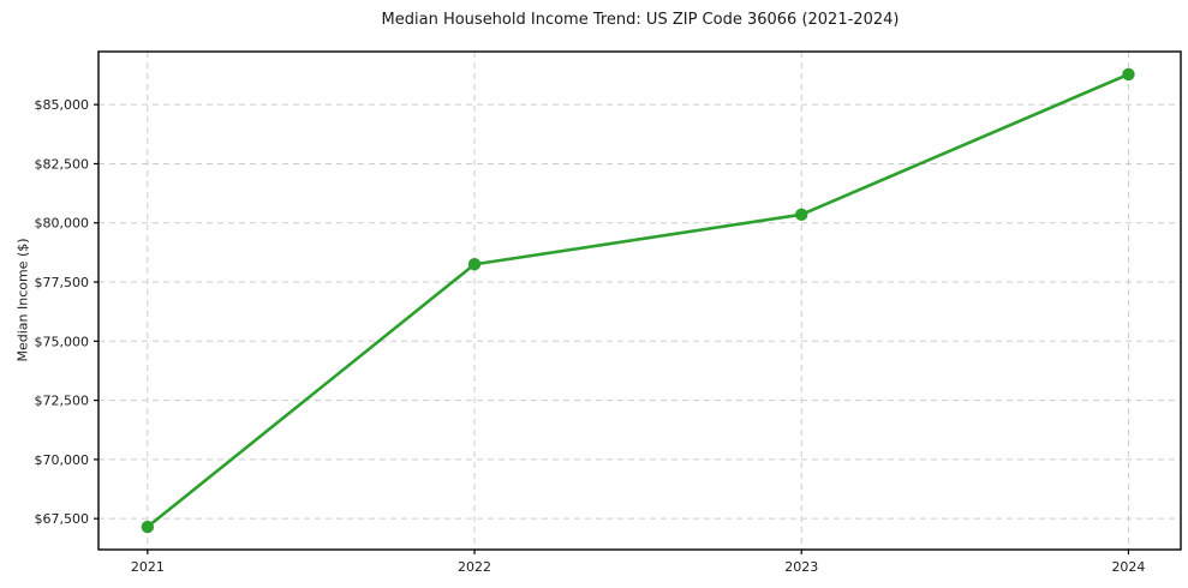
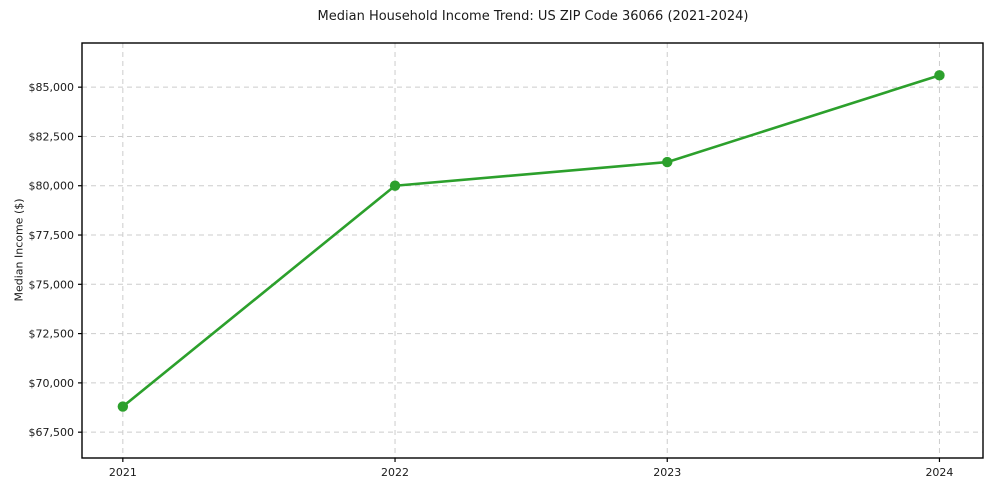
2021: $67200 -> $68800
2022: $78200 -> $80000
2023: $80400 -> $81200
2024: $86300 -> $85600
